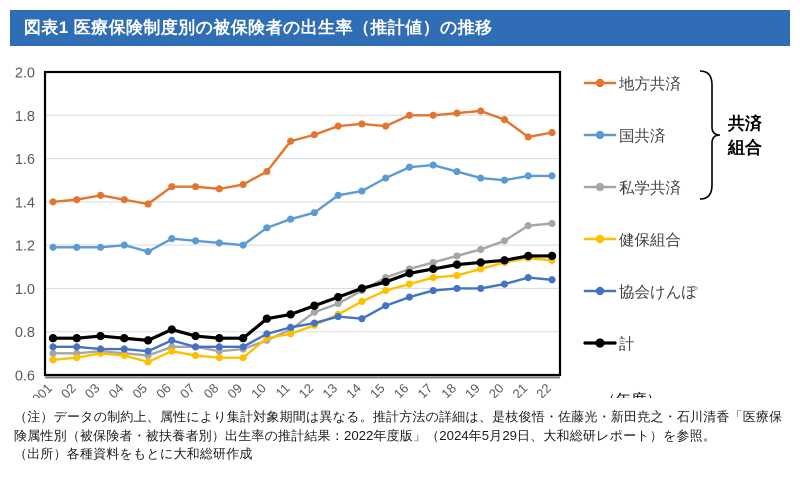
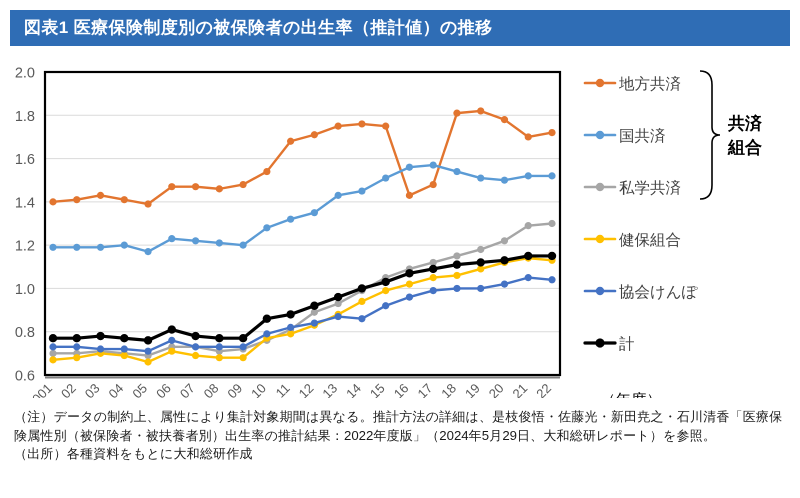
地方共済/16: 1.80 -> 1.43
地方共済/17: 1.80 -> 1.48
